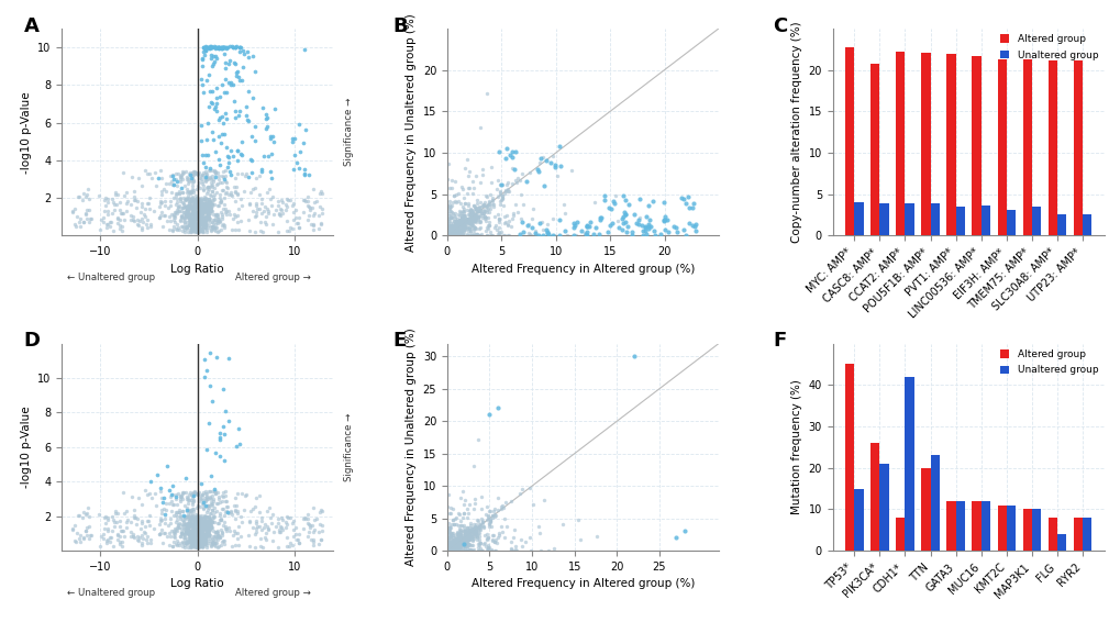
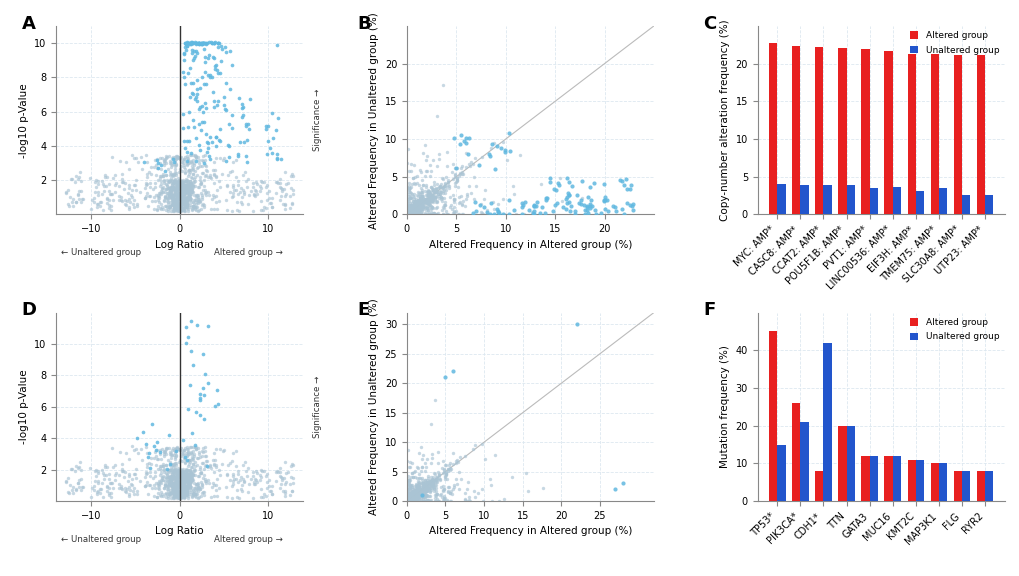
Altered group/CASC8: AMP*: 20.8 -> 22.3
Unaltered group/TTN: 23 -> 20
Unaltered group/FLG: 4 -> 8
